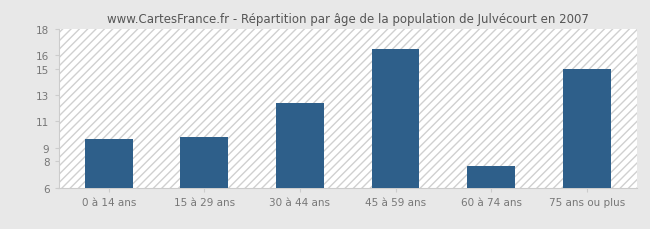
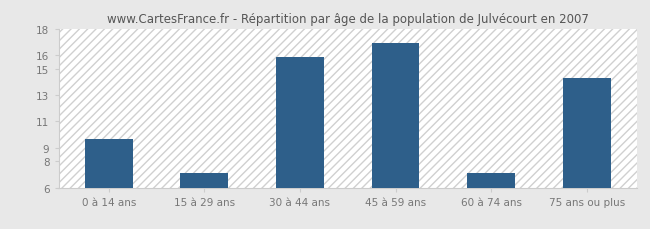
15 à 29 ans: 9.8 -> 7.1
30 à 44 ans: 12.4 -> 15.9
45 à 59 ans: 16.5 -> 16.9
60 à 74 ans: 7.6 -> 7.1
75 ans ou plus: 15.0 -> 14.3
